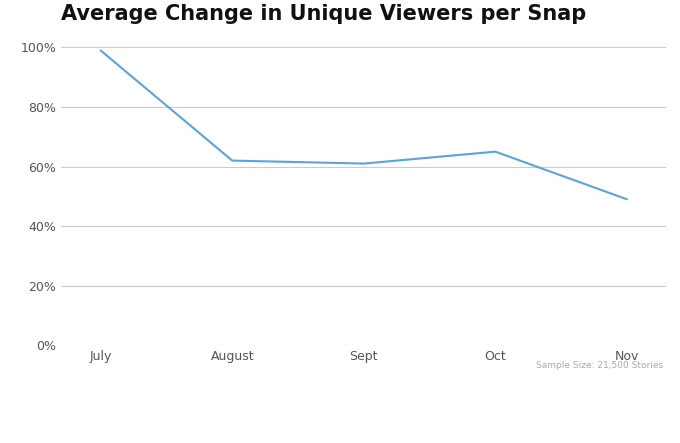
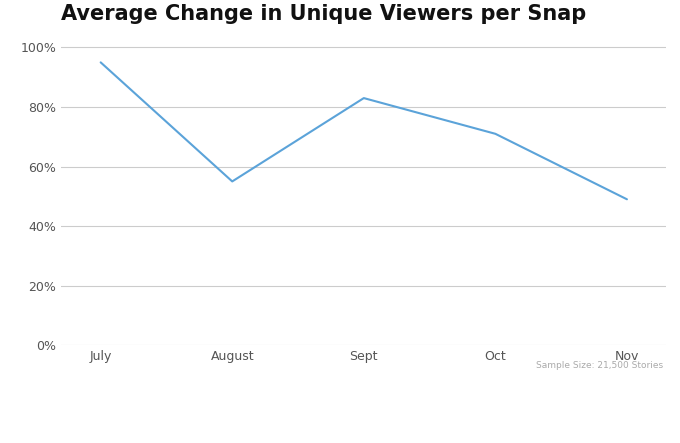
July: 99% -> 95%
August: 62% -> 55%
Sept: 61% -> 83%
Oct: 65% -> 71%
